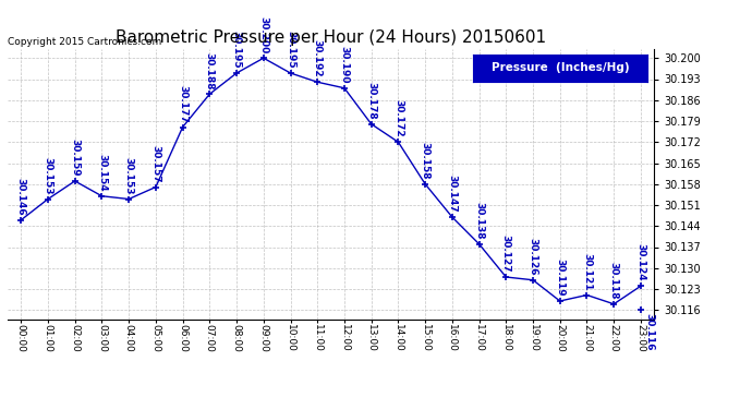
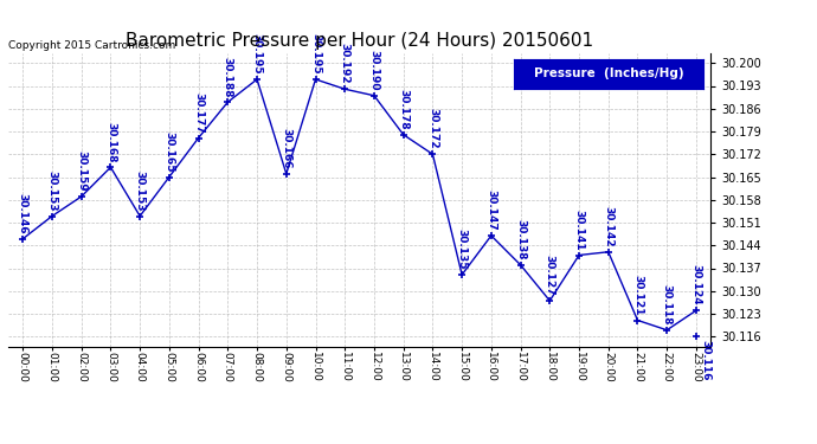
03:00: 30.154 -> 30.168
05:00: 30.157 -> 30.165
09:00: 30.200 -> 30.166
15:00: 30.158 -> 30.135
19:00: 30.126 -> 30.141
20:00: 30.119 -> 30.142
